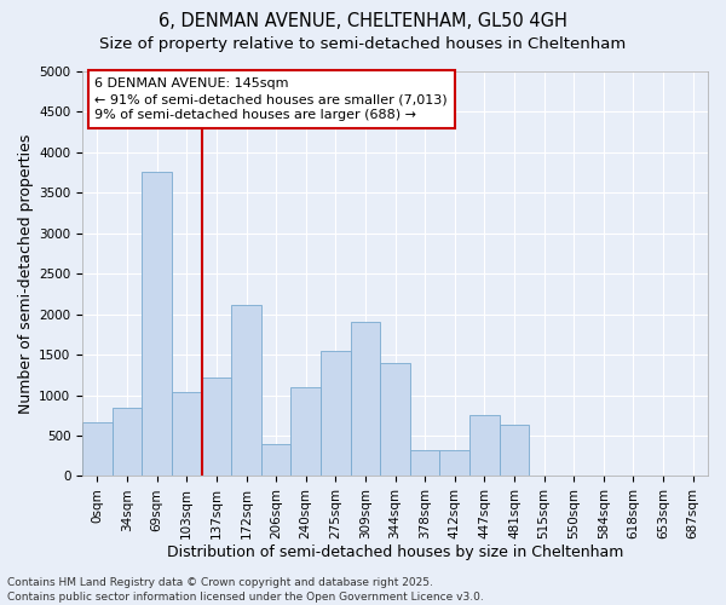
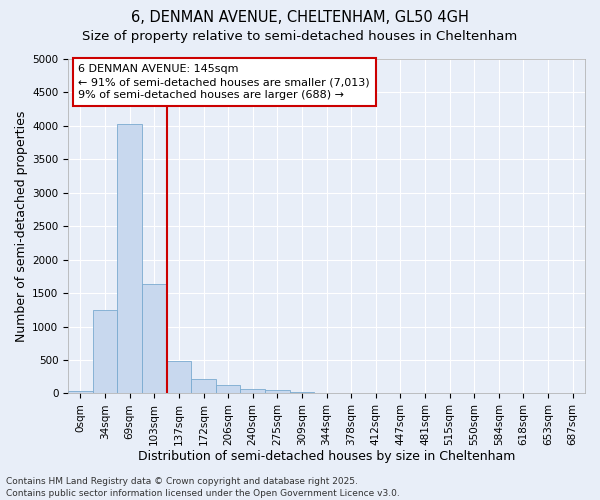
0sqm: 660 -> 30
34sqm: 840 -> 1250
69sqm: 3760 -> 4030
103sqm: 1040 -> 1640
137sqm: 1220 -> 490
172sqm: 2120 -> 220
206sqm: 400 -> 130
240sqm: 1100 -> 60
275sqm: 1540 -> 40
309sqm: 1900 -> 20
344sqm: 1400 -> 10
378sqm: 320 -> 0
412sqm: 320 -> 0
447sqm: 760 -> 0
481sqm: 640 -> 0
